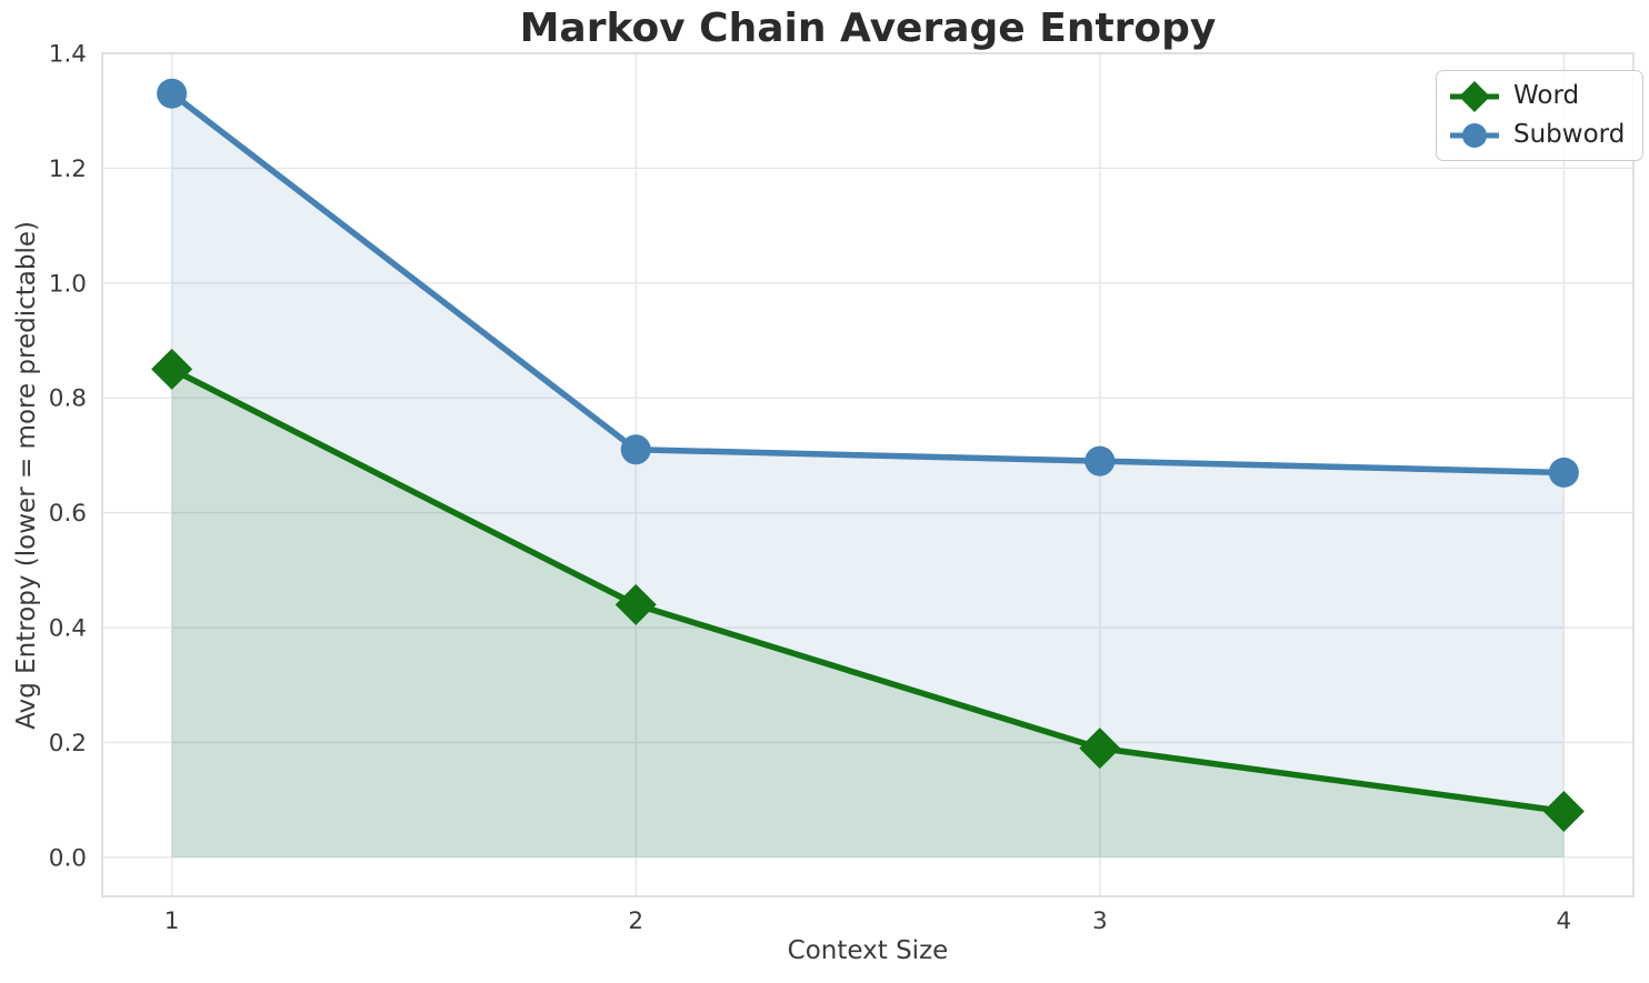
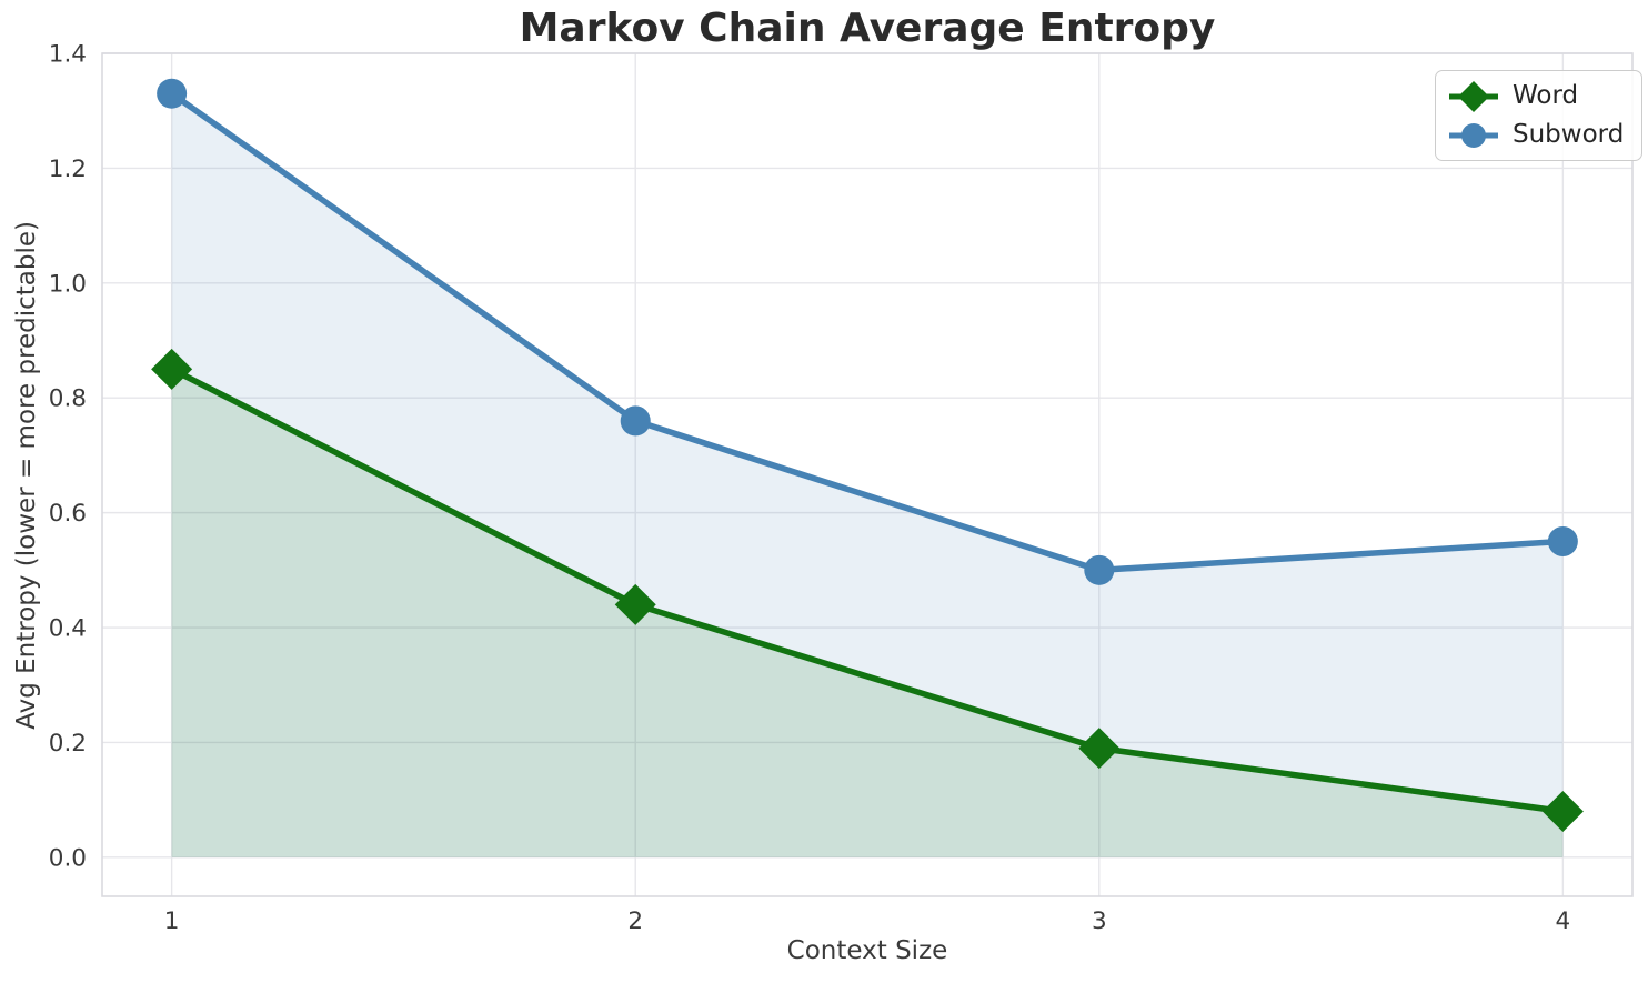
Subword/2: 0.71 -> 0.76
Subword/3: 0.69 -> 0.50
Subword/4: 0.67 -> 0.55
